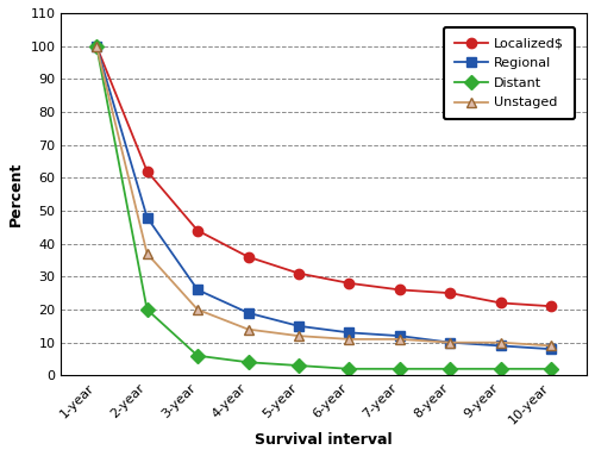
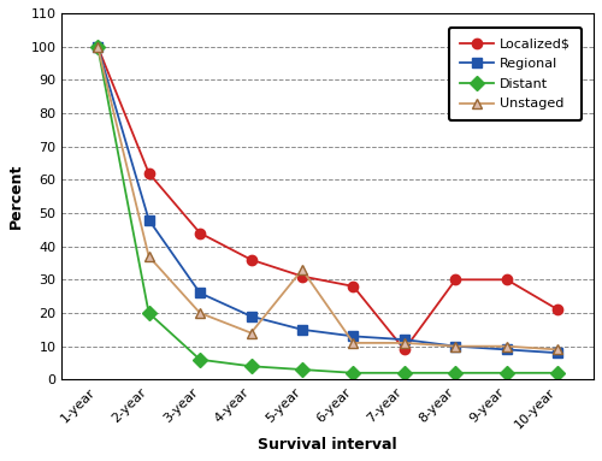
Unstaged/5-year: 12 -> 33
Localized$/7-year: 26 -> 9
Localized$/8-year: 25 -> 30
Localized$/9-year: 22 -> 30
